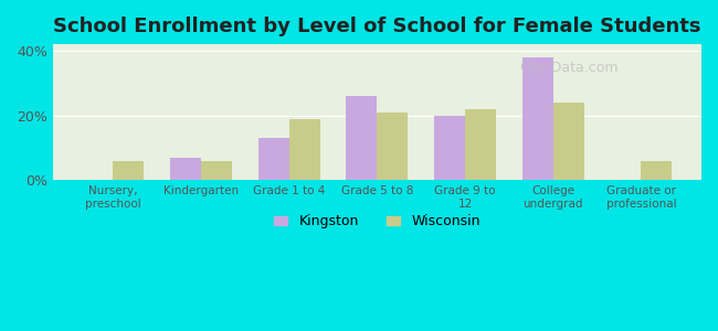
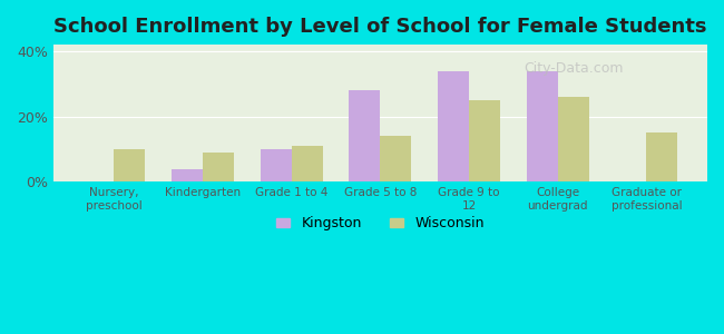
Wisconsin/Nursery, preschool: 6% -> 10%
Kingston/Kindergarten: 7% -> 4%
Wisconsin/Kindergarten: 6% -> 9%
Kingston/Grade 1 to 4: 13% -> 10%
Wisconsin/Grade 1 to 4: 19% -> 11%
Kingston/Grade 5 to 8: 26% -> 28%
Wisconsin/Grade 5 to 8: 21% -> 14%
Kingston/Grade 9 to 12: 20% -> 34%
Wisconsin/Grade 9 to 12: 22% -> 25%
Kingston/College undergrad: 38% -> 34%
Wisconsin/College undergrad: 24% -> 26%
Wisconsin/Graduate or professional: 6% -> 15%
